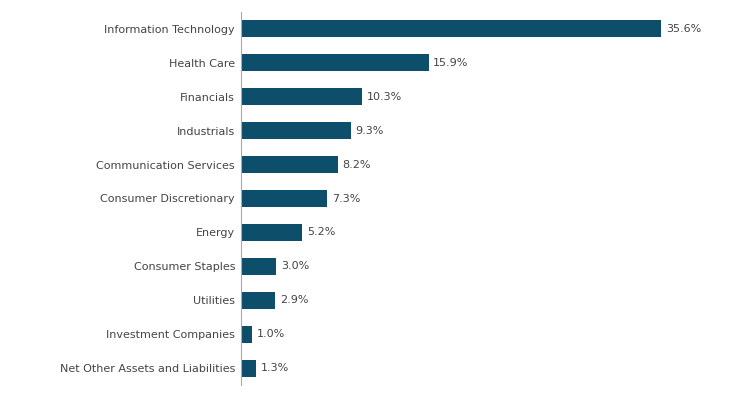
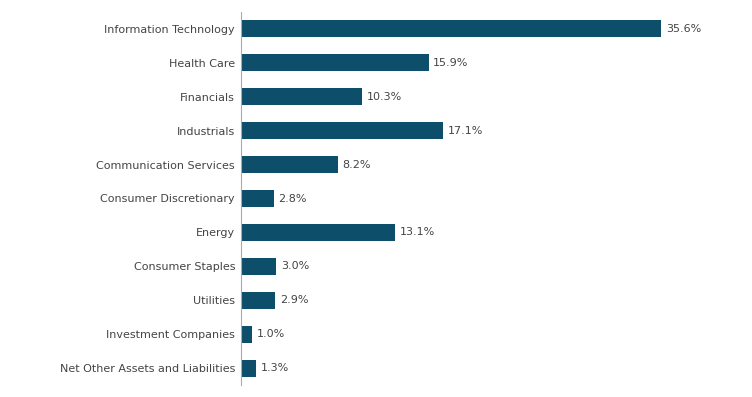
Industrials: 9.3% -> 17.1%
Consumer Discretionary: 7.3% -> 2.8%
Energy: 5.2% -> 13.1%
